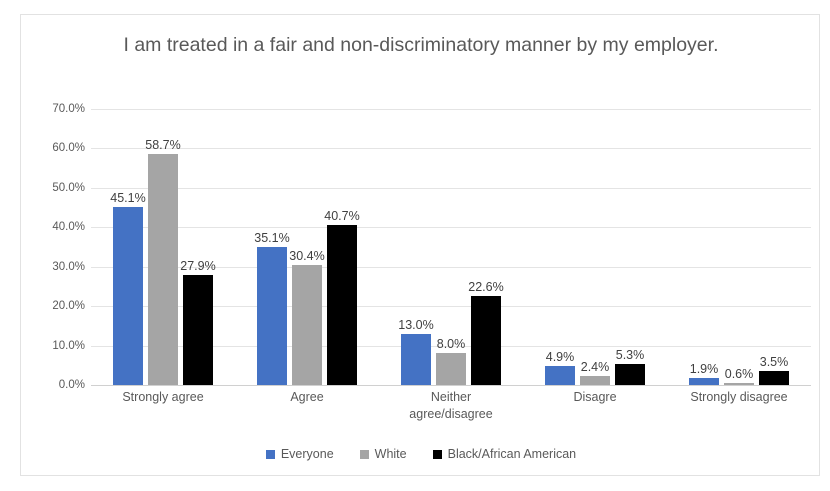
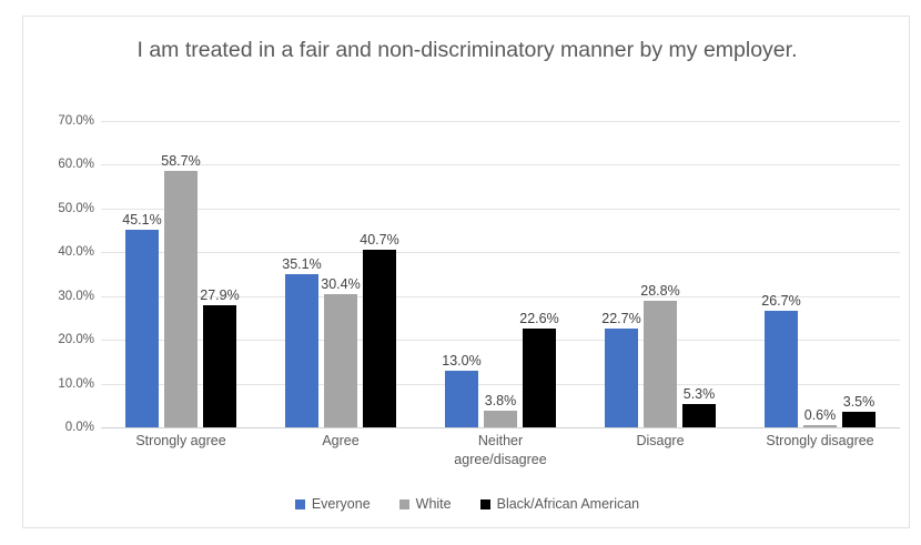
White/Neither agree/disagree: 8.0% -> 3.8%
Everyone/Disagre: 4.9% -> 22.7%
White/Disagre: 2.4% -> 28.8%
Everyone/Strongly disagree: 1.9% -> 26.7%
